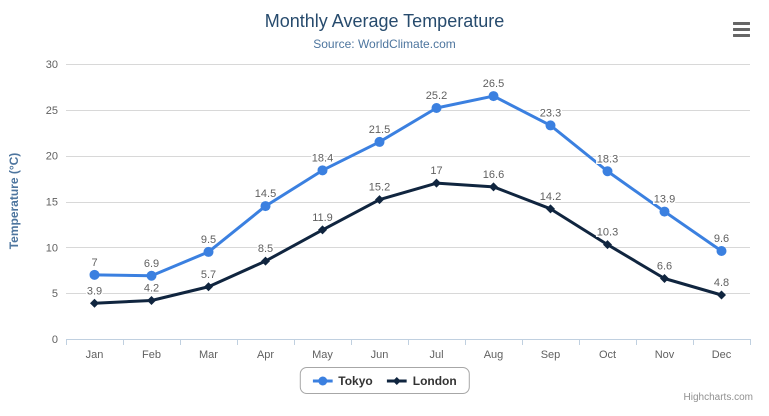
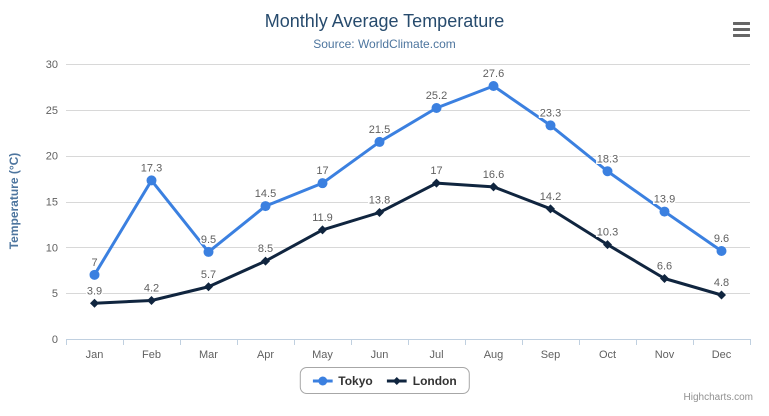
Tokyo/Feb: 6.9 -> 17.3
Tokyo/May: 18.4 -> 17
London/Jun: 15.2 -> 13.8
Tokyo/Aug: 26.5 -> 27.6
